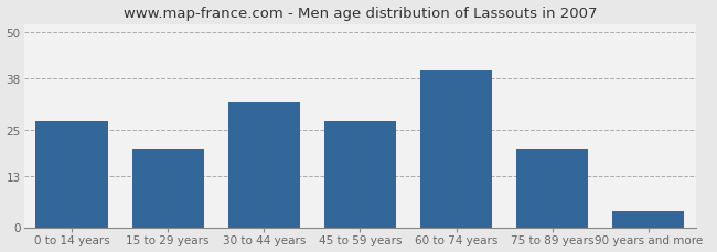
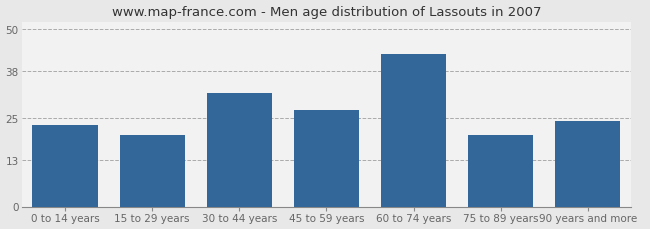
0 to 14 years: 27 -> 23
60 to 74 years: 40 -> 43
90 years and more: 4 -> 24
